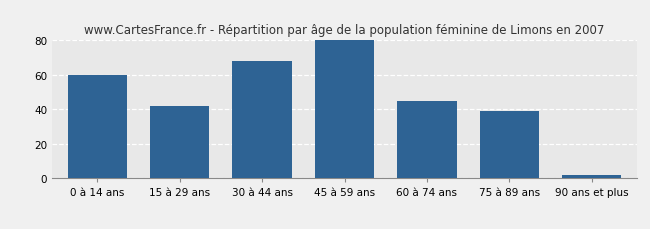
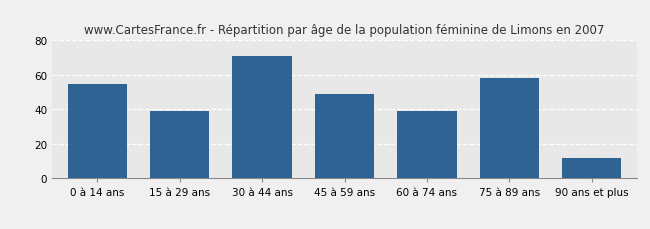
0 à 14 ans: 60 -> 55
15 à 29 ans: 42 -> 39
30 à 44 ans: 68 -> 71
45 à 59 ans: 80 -> 49
60 à 74 ans: 45 -> 39
75 à 89 ans: 39 -> 58
90 ans et plus: 2 -> 12
